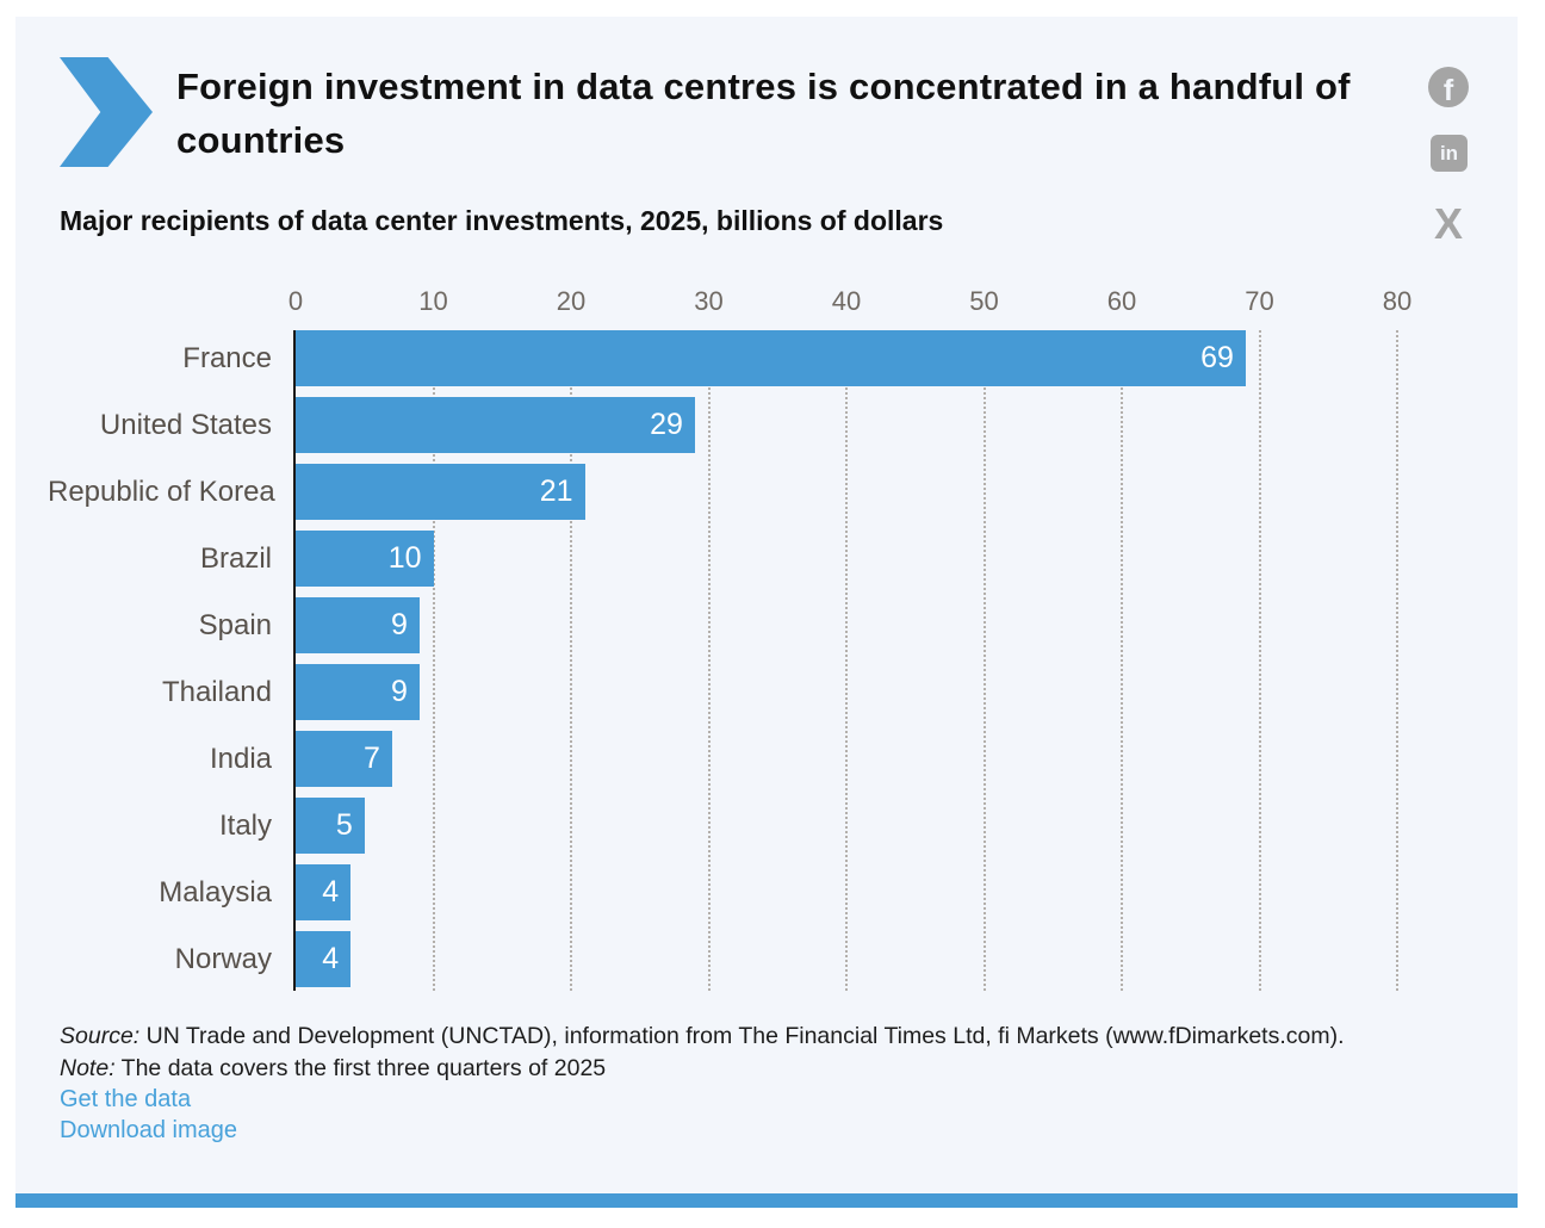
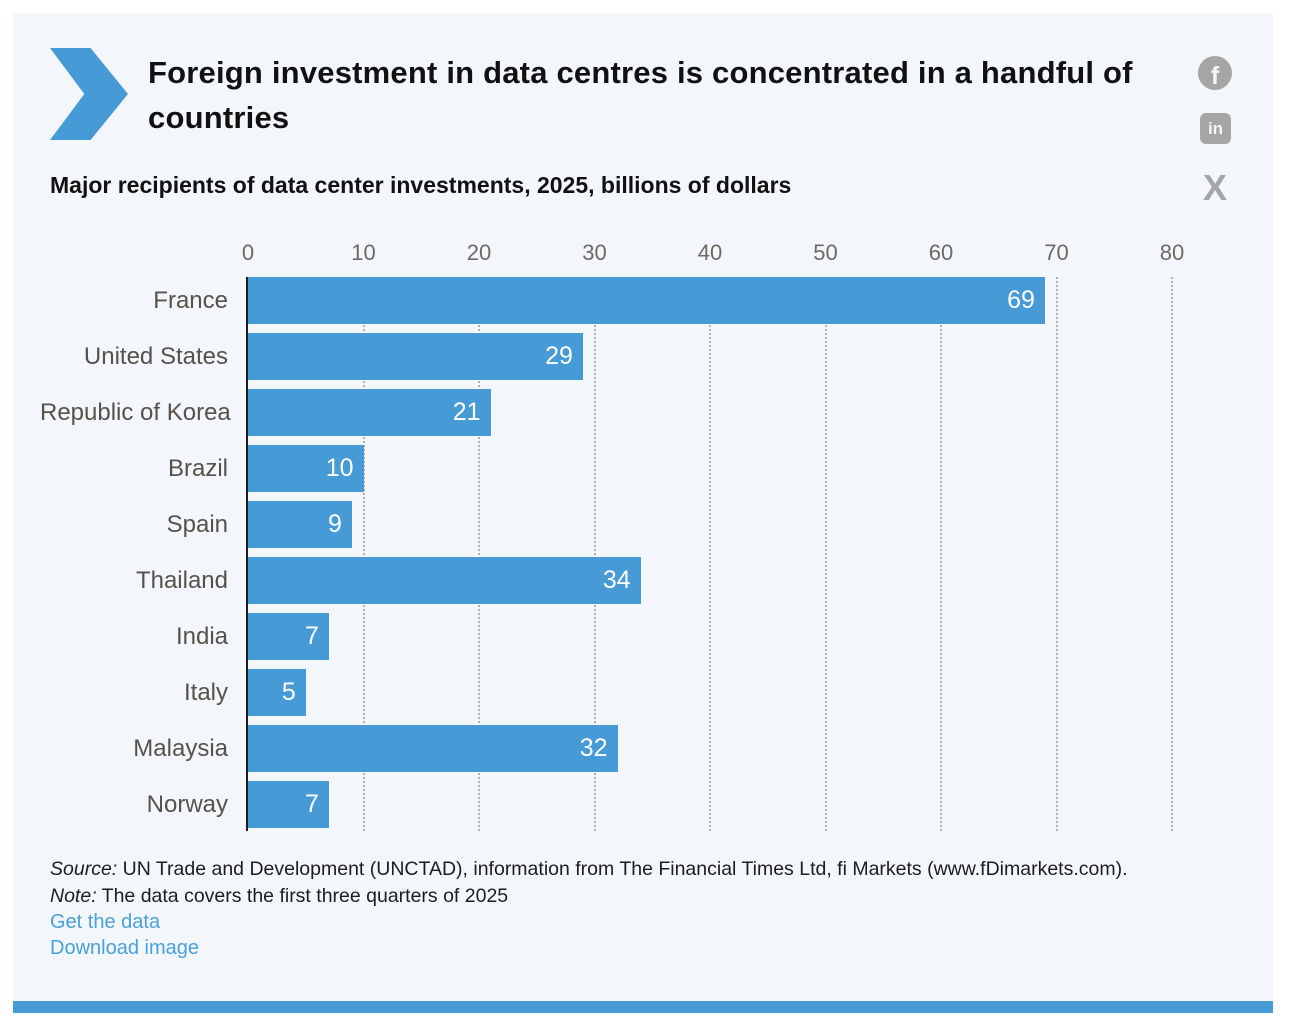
Thailand: 9 -> 34
Malaysia: 4 -> 32
Norway: 4 -> 7
